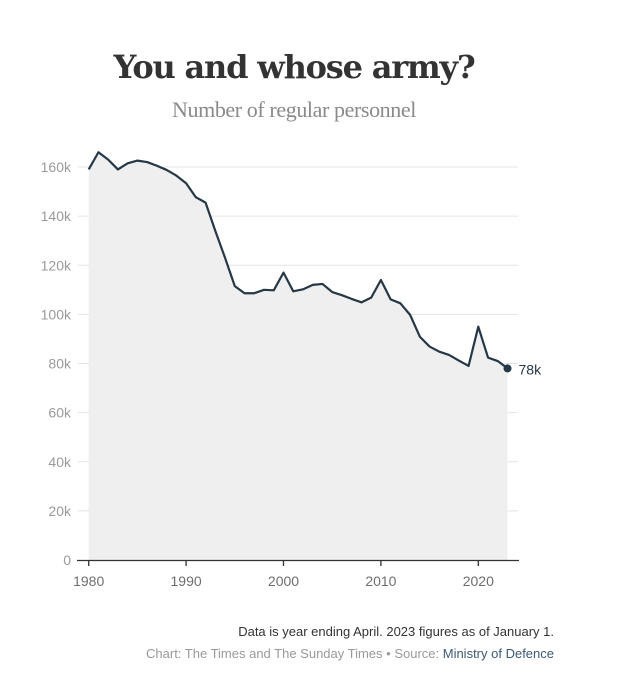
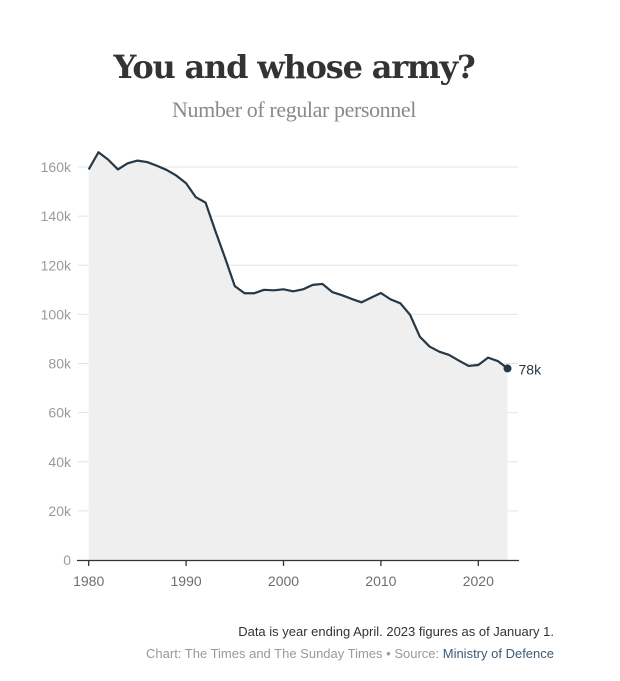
2000: 117k -> 110k
2010: 114k -> 109k
2020: 95k -> 79k
